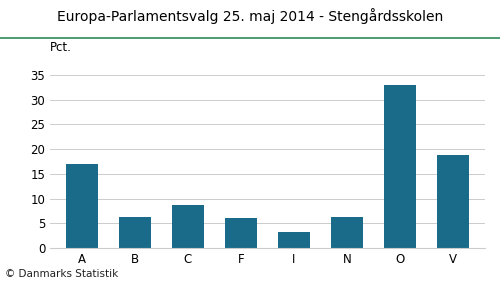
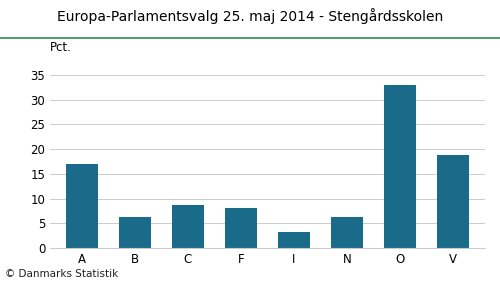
F: 6.0 -> 8.2
